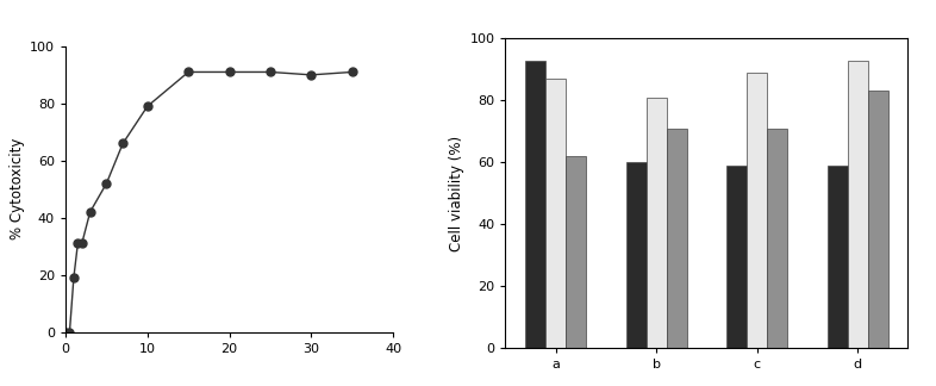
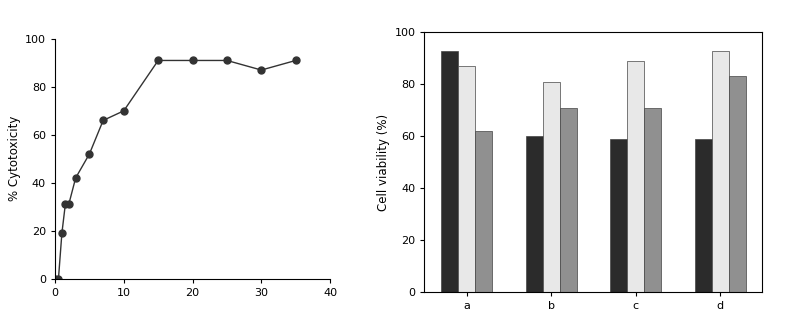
10: 79 -> 70
30: 90 -> 87
